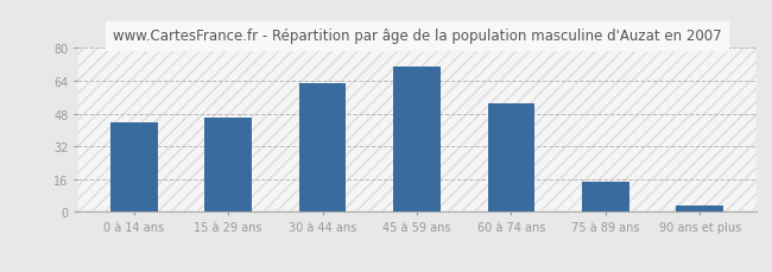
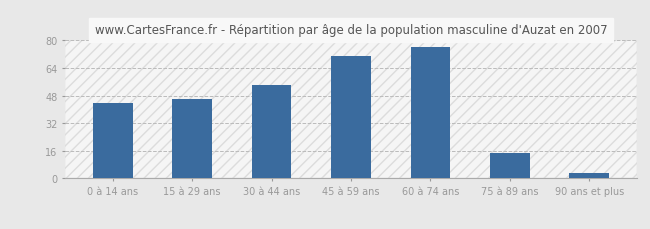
30 à 44 ans: 63 -> 54
60 à 74 ans: 53 -> 76
